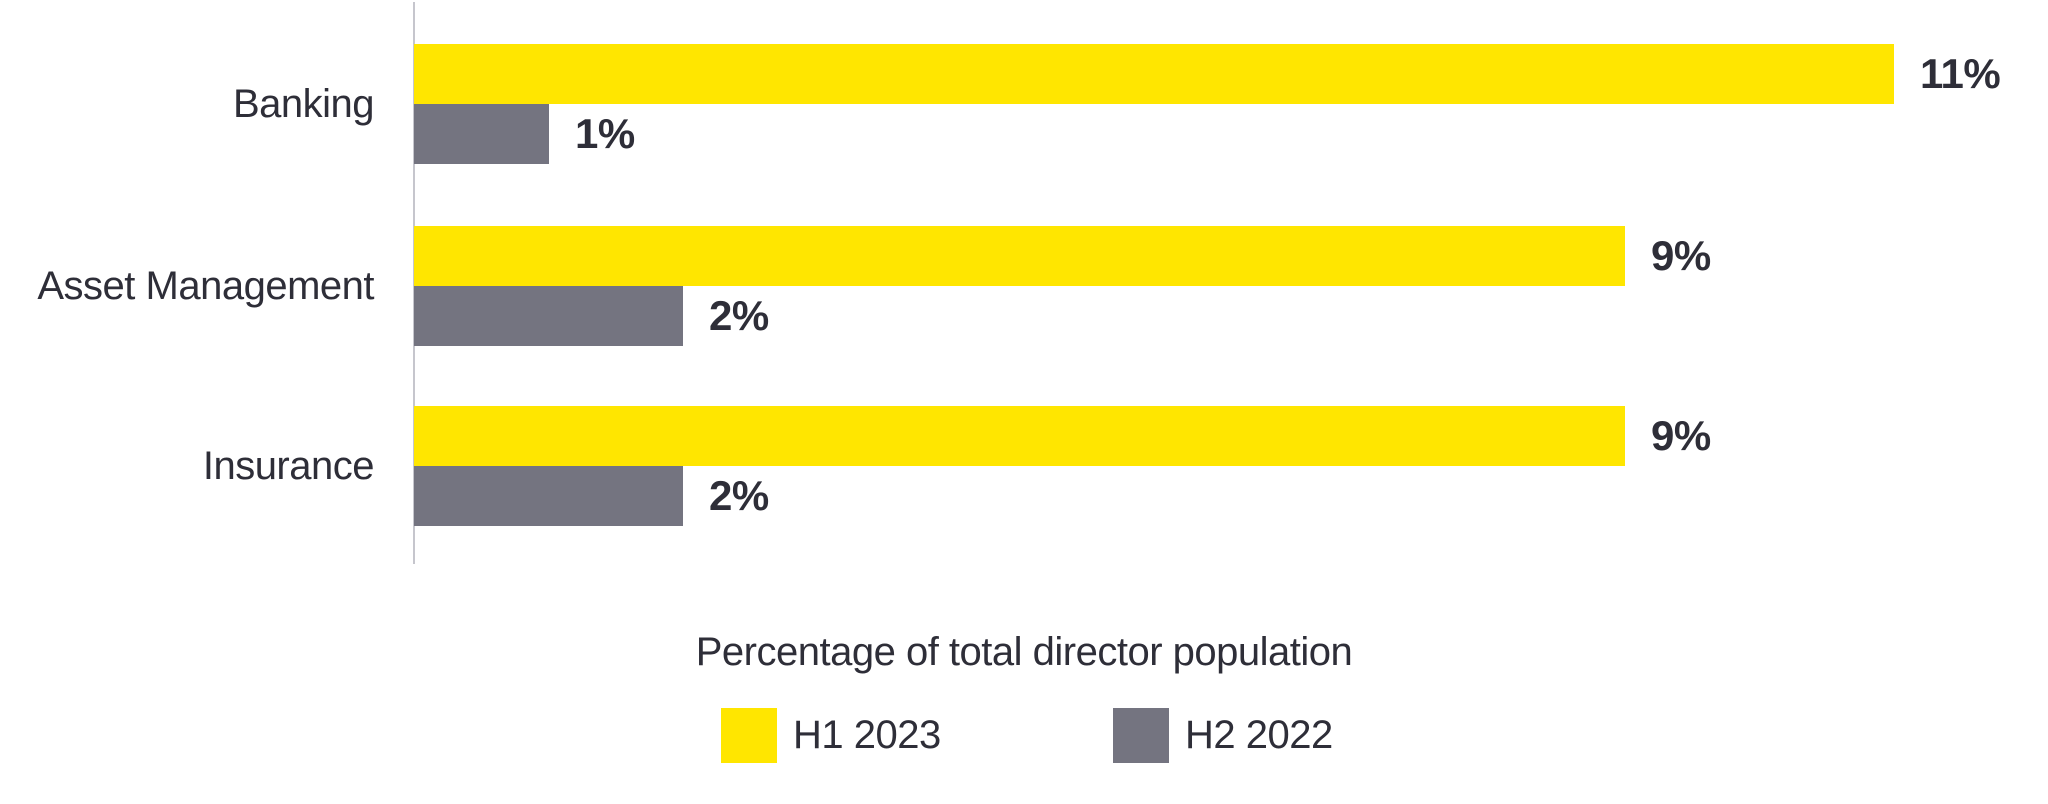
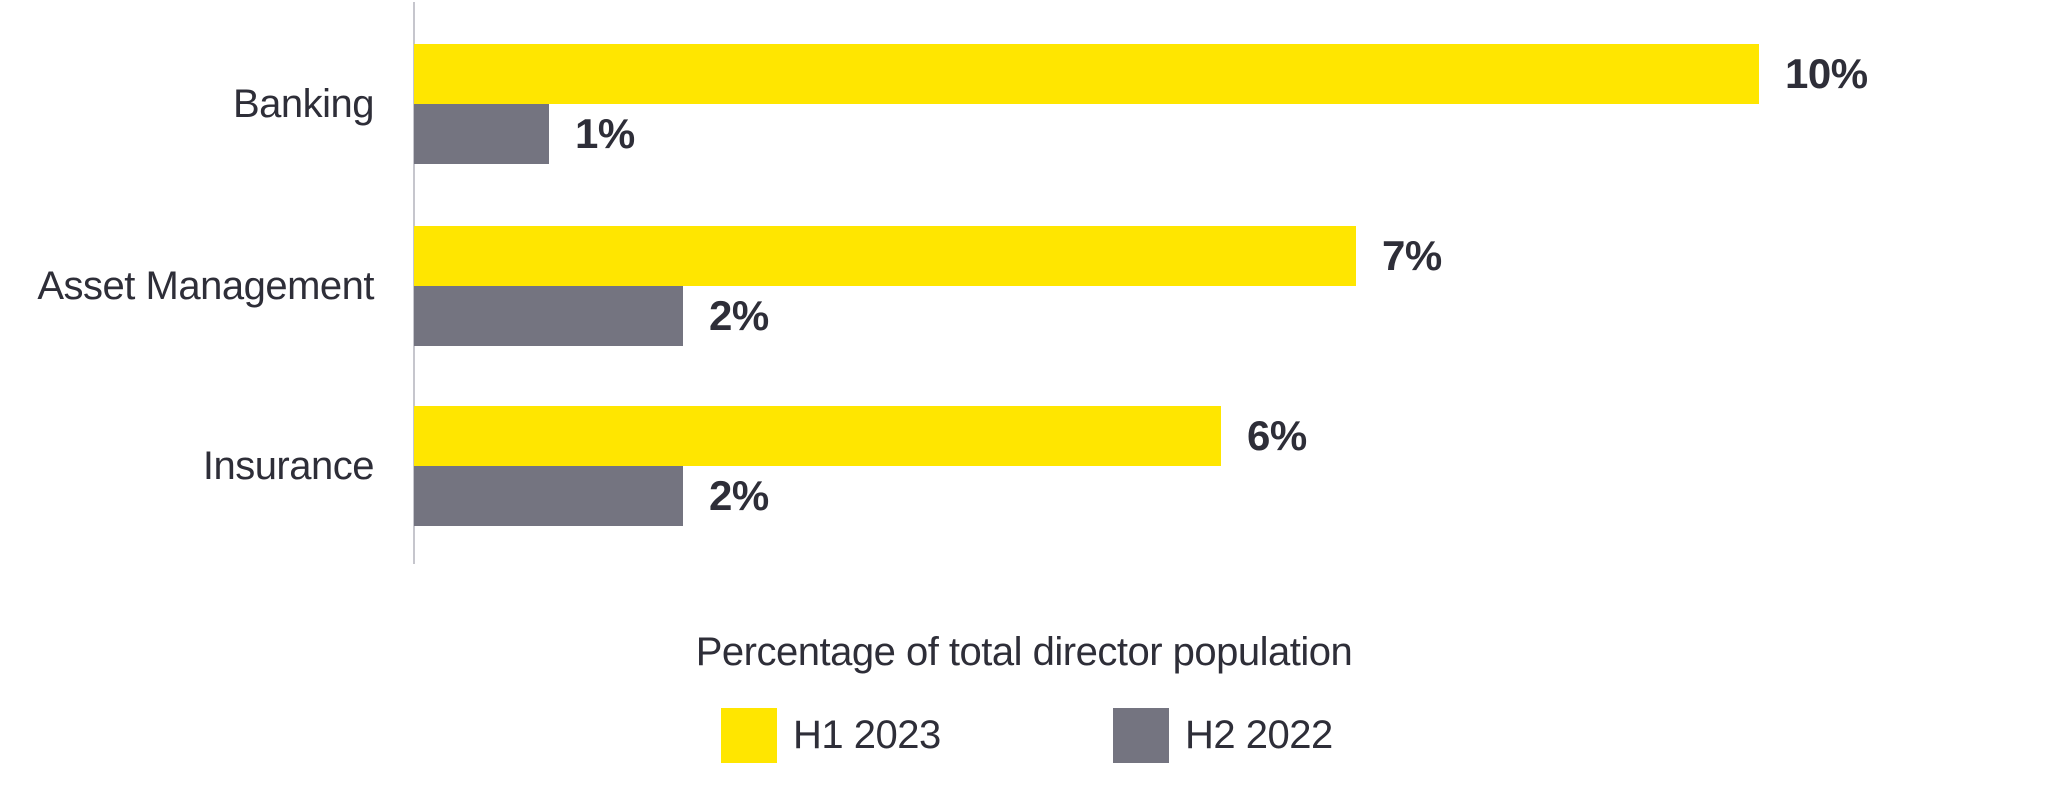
H1 2023/Banking: 11% -> 10%
H1 2023/Asset Management: 9% -> 7%
H1 2023/Insurance: 9% -> 6%
